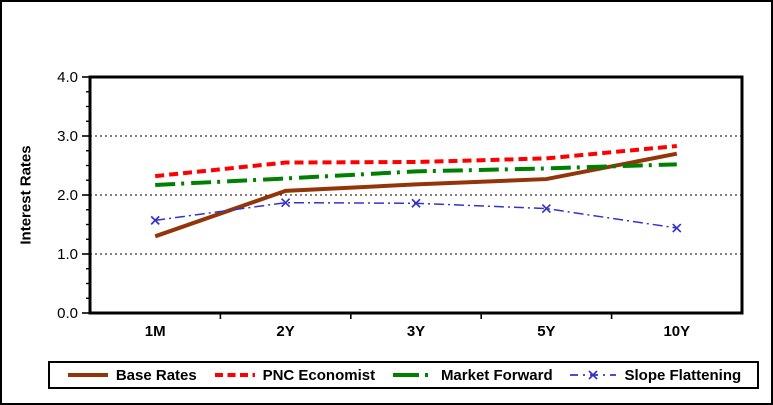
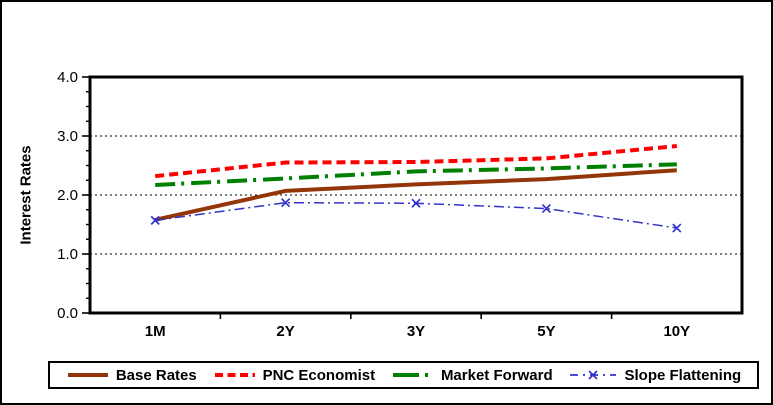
Base Rates/1M: 1.3 -> 1.6
Base Rates/10Y: 2.7 -> 2.4
